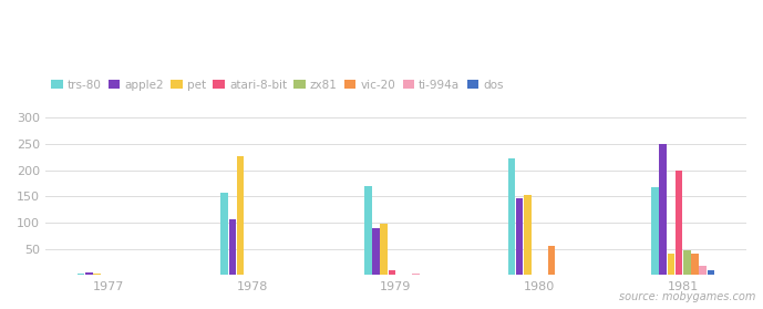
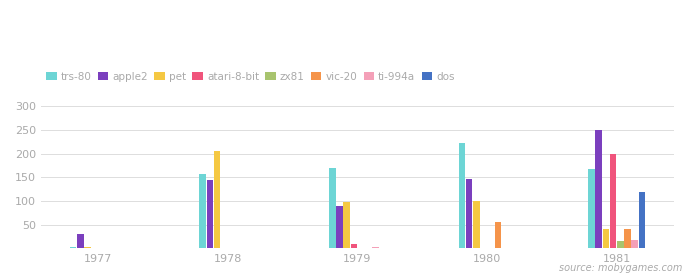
apple2/1977: 5 -> 30
apple2/1978: 107 -> 145
pet/1978: 226 -> 205
pet/1980: 152 -> 100
zx81/1981: 48 -> 15
dos/1981: 10 -> 120
